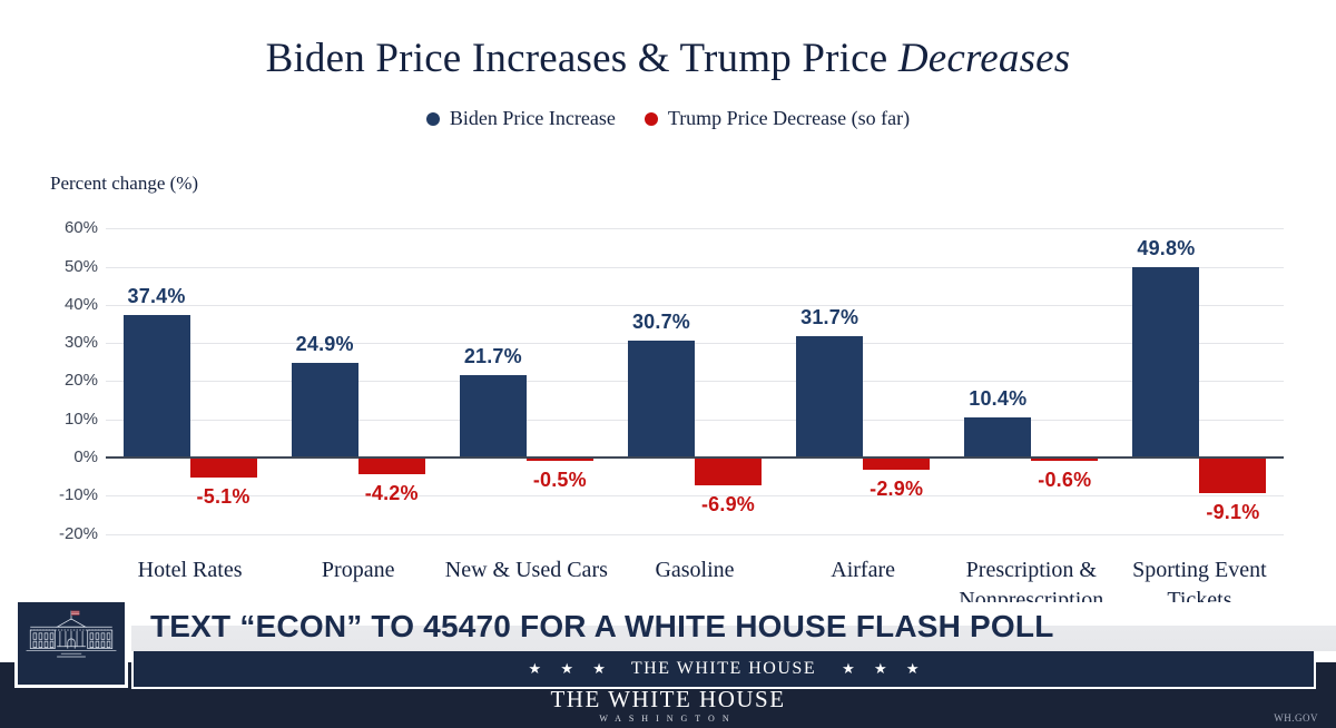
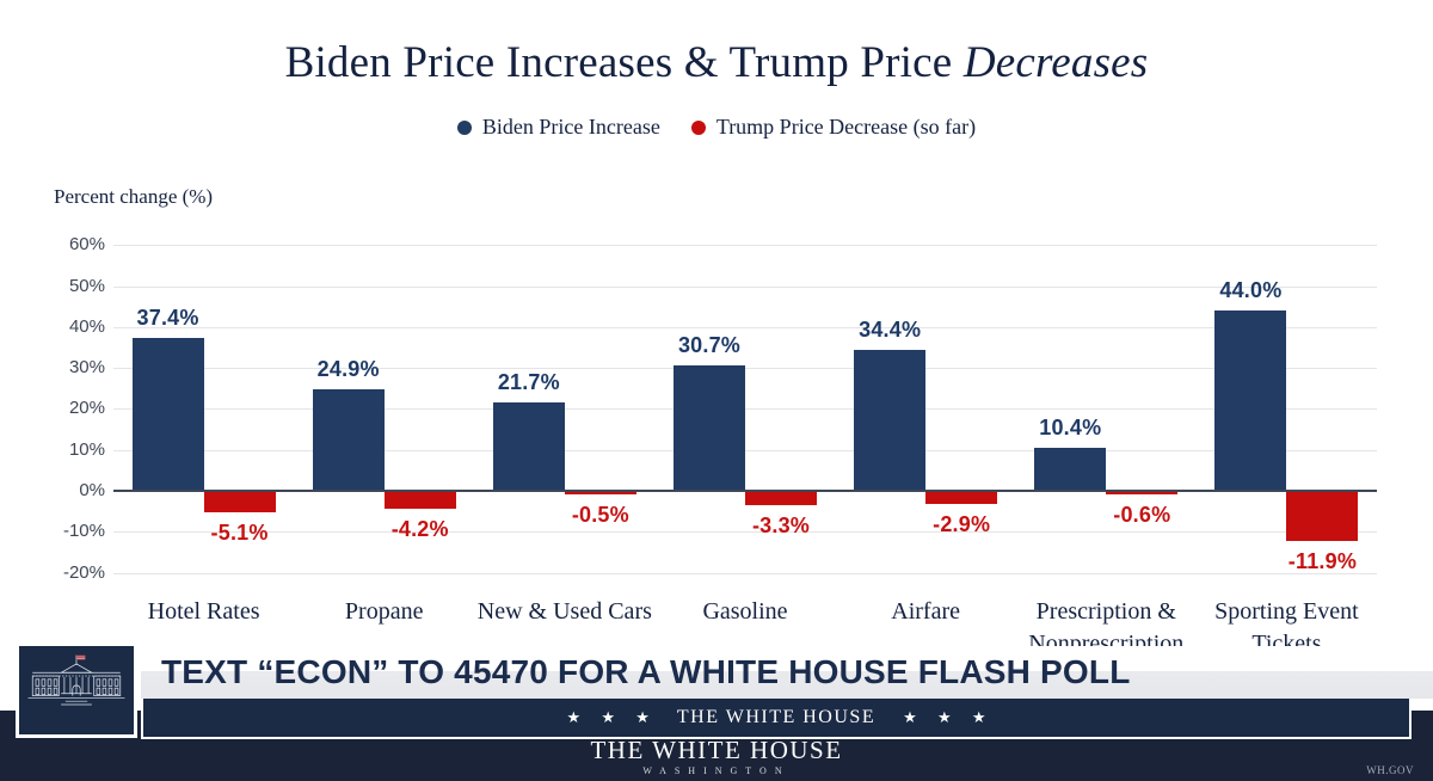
Trump Price Decrease (so far)/Gasoline: -6.9% -> -3.3%
Biden Price Increase/Airfare: 31.7% -> 34.4%
Biden Price Increase/Sporting Event Tickets: 49.8% -> 44.0%
Trump Price Decrease (so far)/Sporting Event Tickets: -9.1% -> -11.9%
